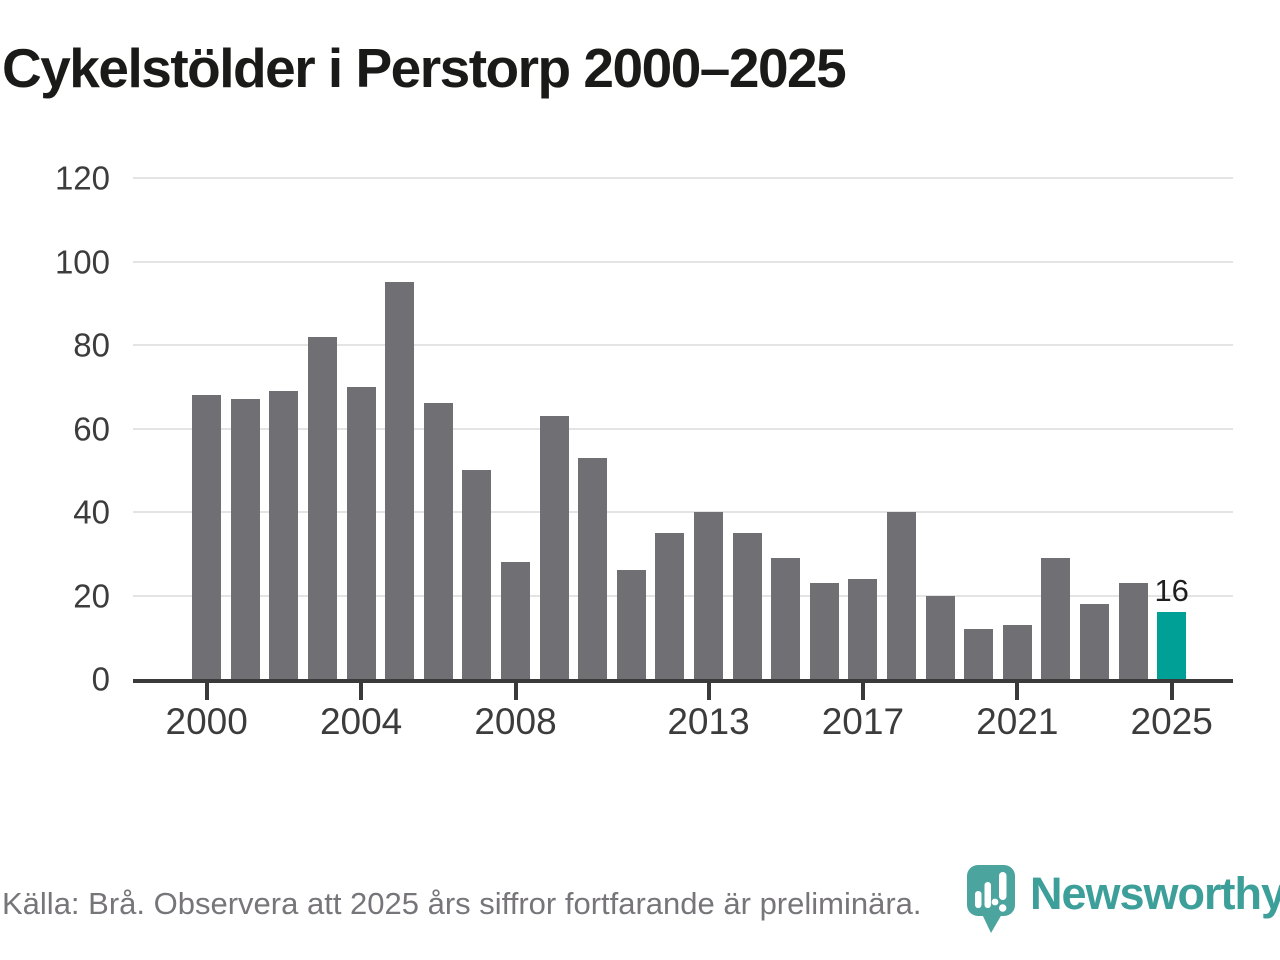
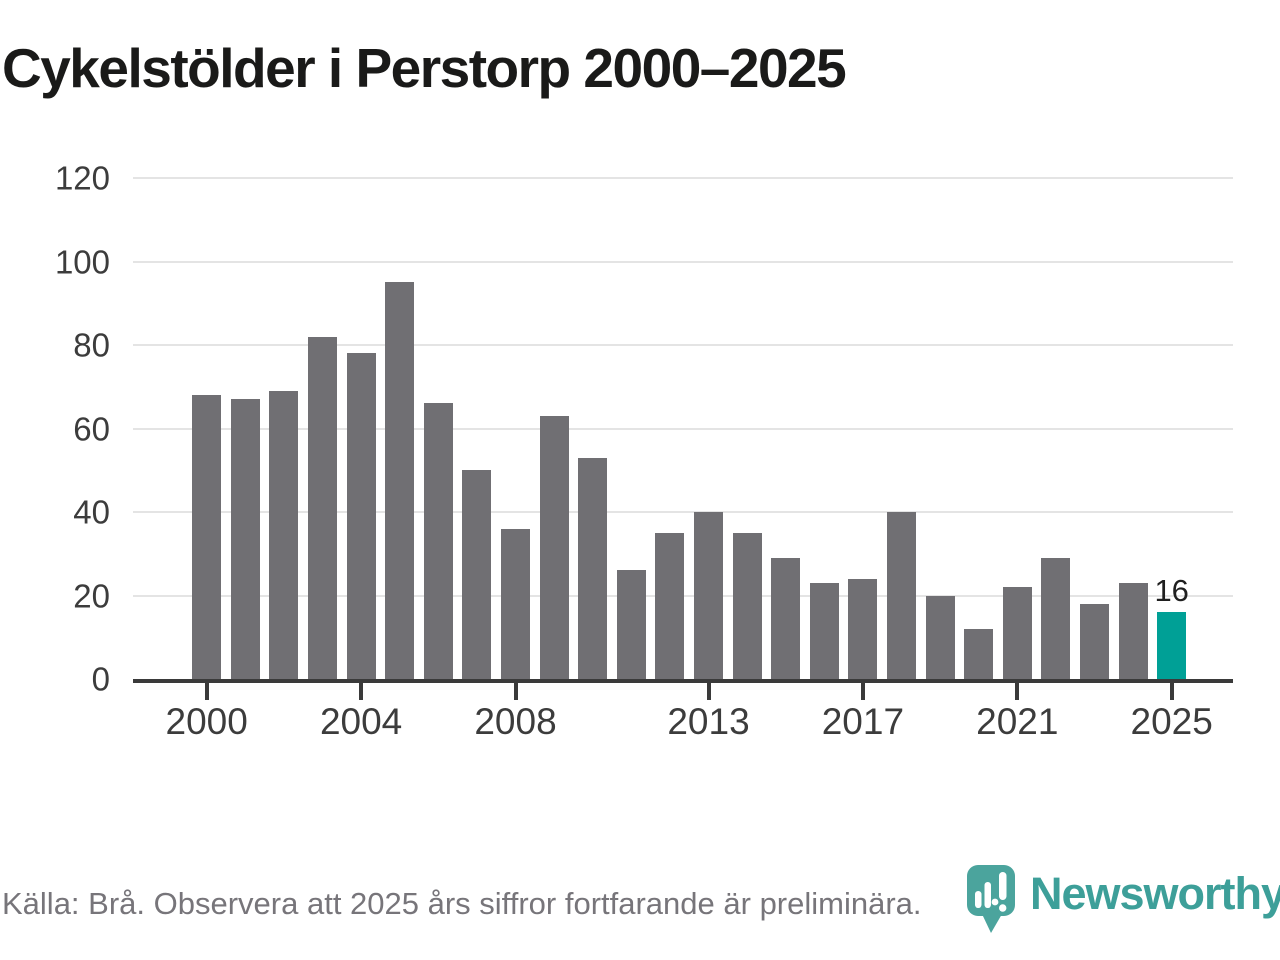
2004: 70 -> 78
2008: 28 -> 36
2021: 13 -> 22
